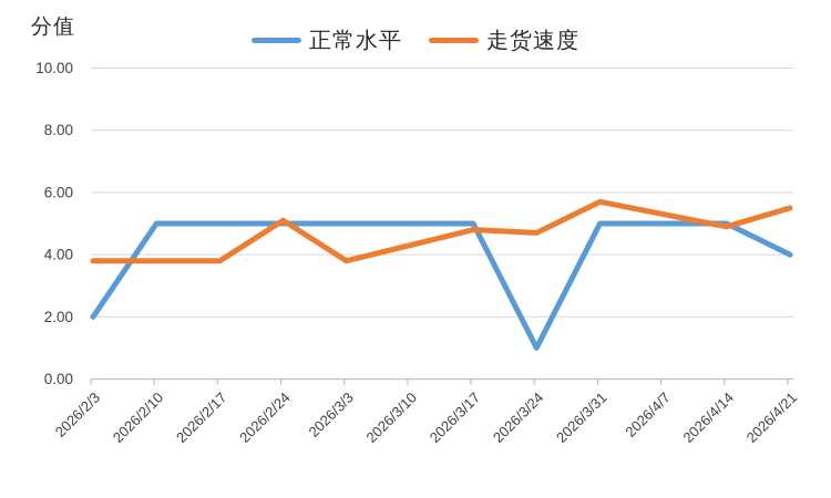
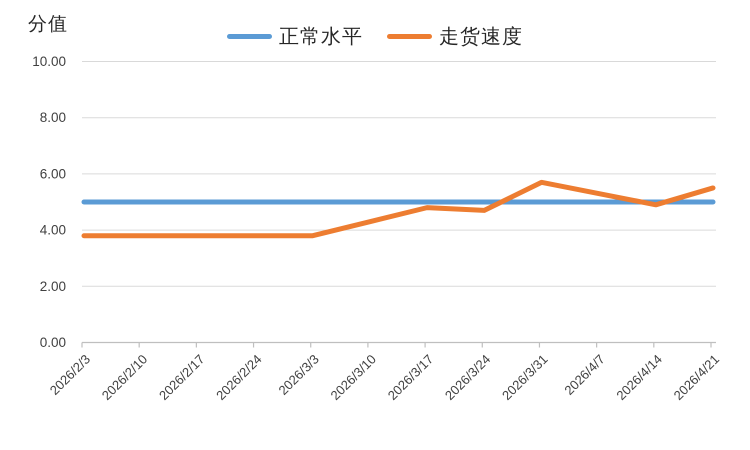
正常水平/2026/2/3: 2 -> 5
走货速度/2026/2/24: 5.1 -> 3.8
正常水平/2026/3/24: 1 -> 5
正常水平/2026/4/21: 4 -> 5
